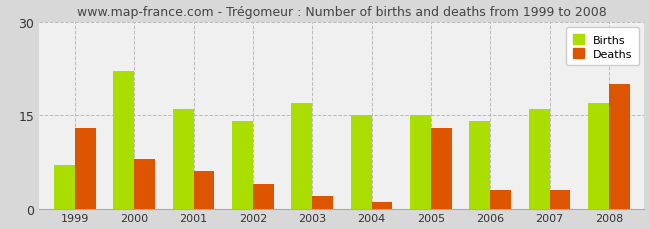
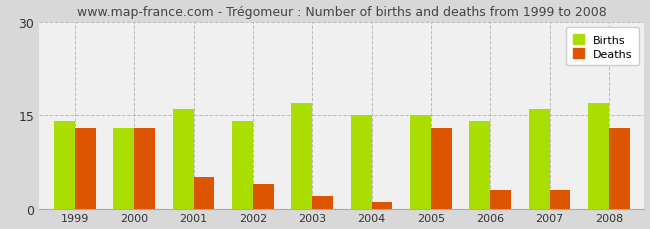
Births/1999: 7 -> 14
Births/2000: 22 -> 13
Deaths/2000: 8 -> 13
Deaths/2001: 6 -> 5
Deaths/2008: 20 -> 13
